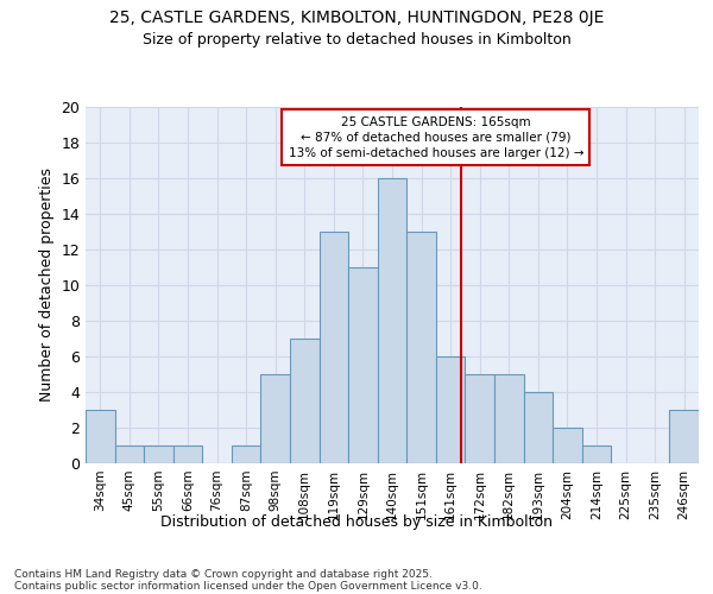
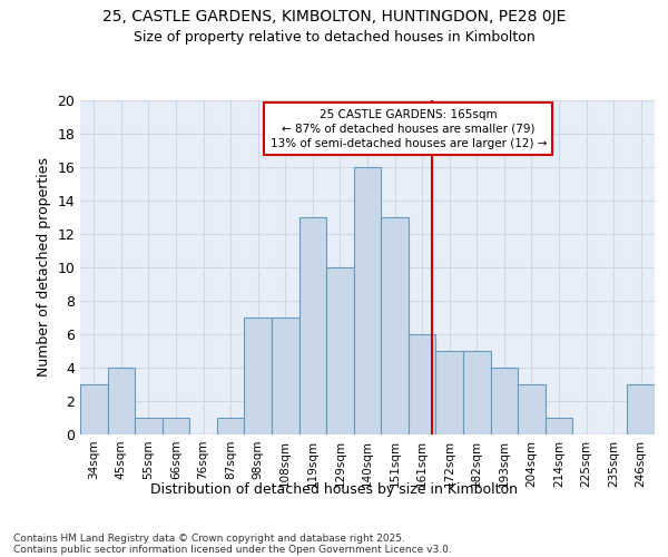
45sqm: 1 -> 4
98sqm: 5 -> 7
129sqm: 11 -> 10
204sqm: 2 -> 3
